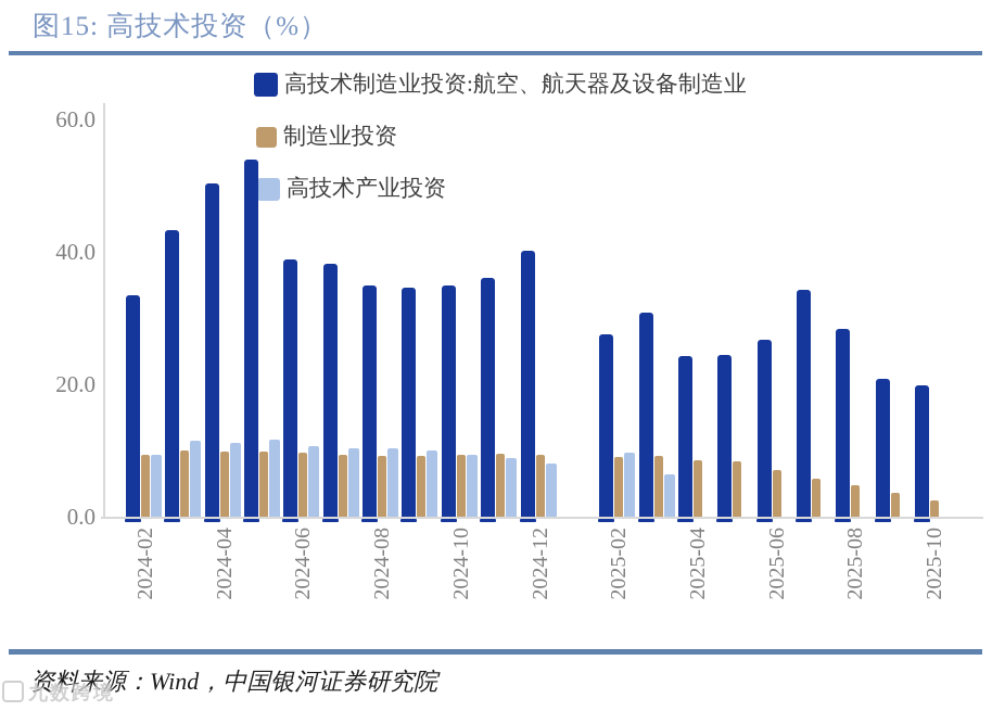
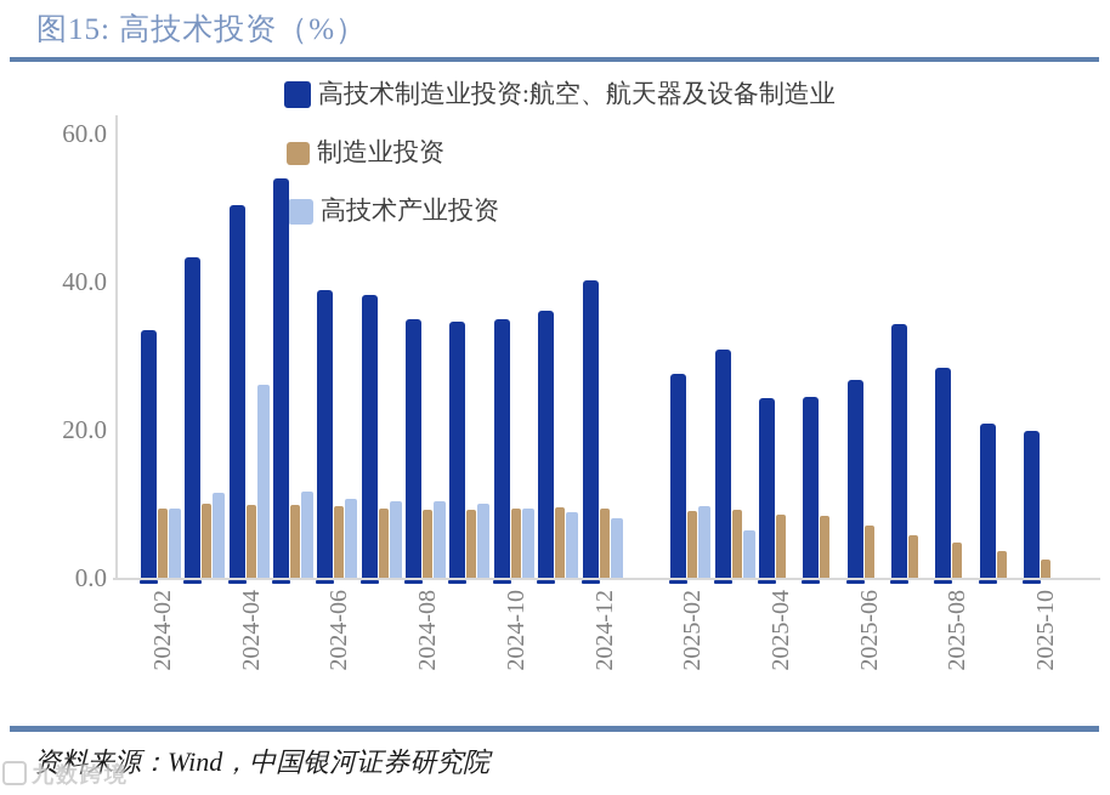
高技术产业投资/2024-04: 11 -> 26
